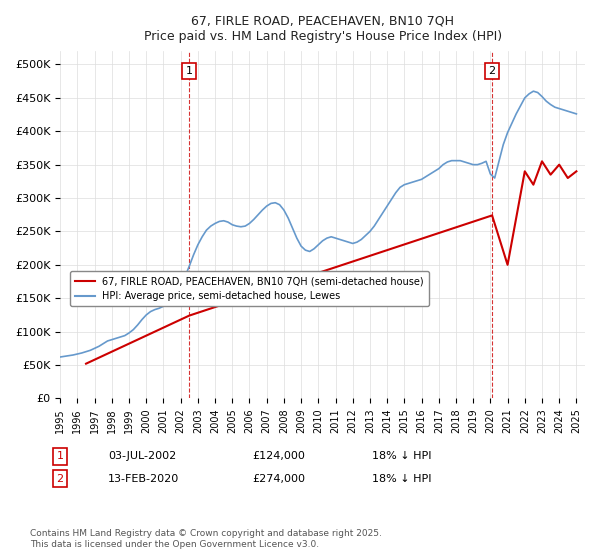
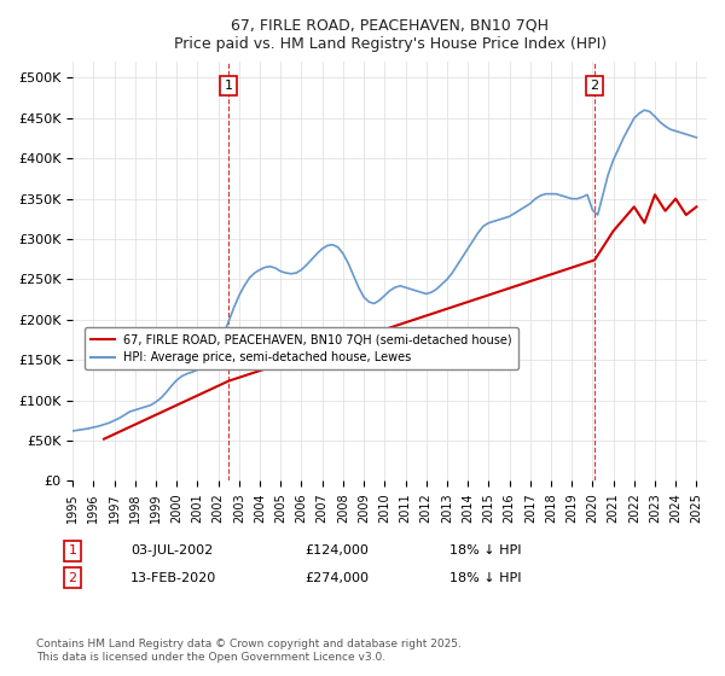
67, FIRLE ROAD, PEACEHAVEN, BN10 7QH (semi-detached house)/2021: £200K -> £310K
